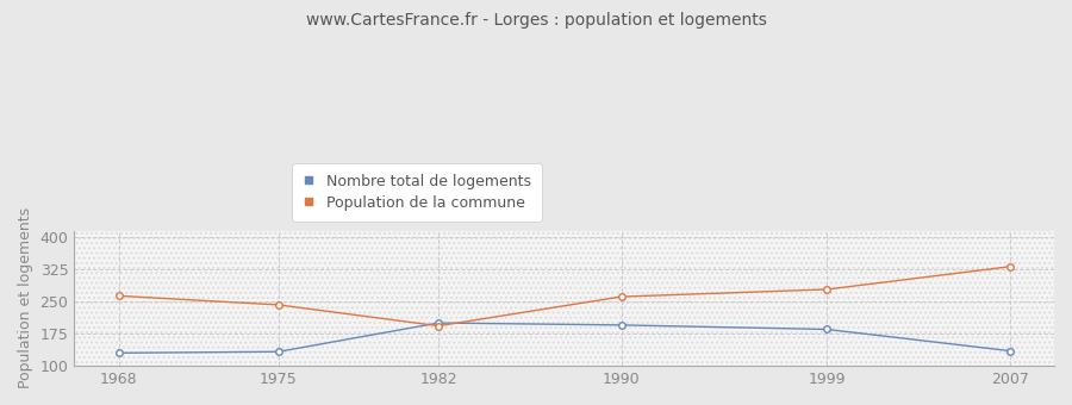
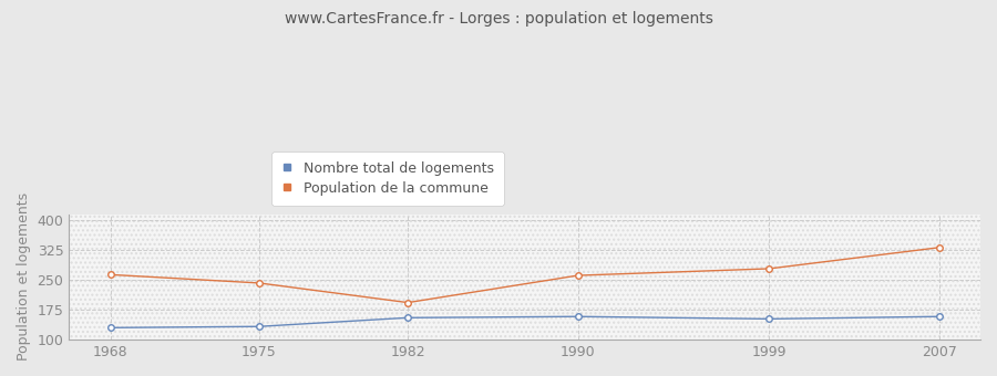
Nombre total de logements/1982: 200 -> 155
Nombre total de logements/1990: 195 -> 158
Nombre total de logements/1999: 185 -> 152
Nombre total de logements/2007: 135 -> 158
